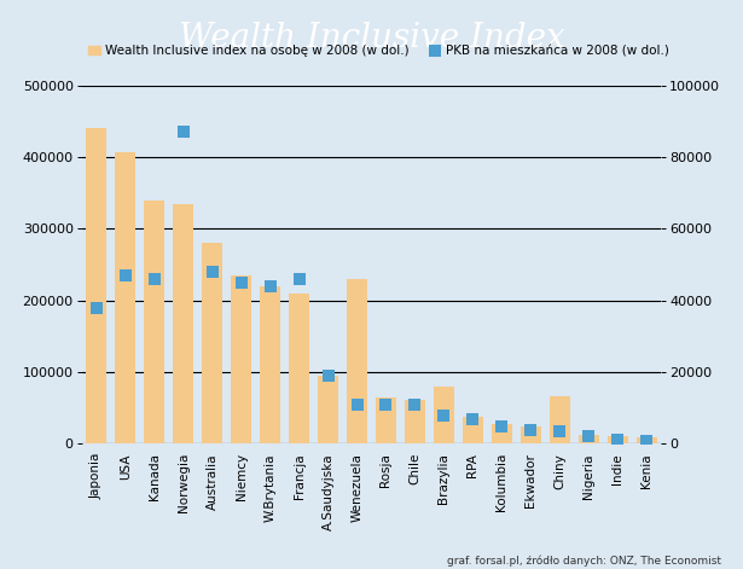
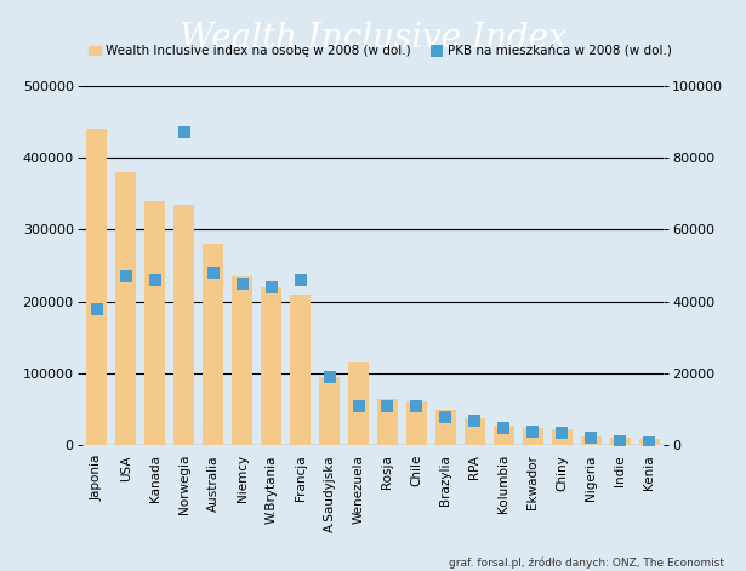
USA: 406000 -> 380000
Wenezuela: 230000 -> 115000
Brazylia: 80000 -> 50000
Chiny: 66000 -> 22000
